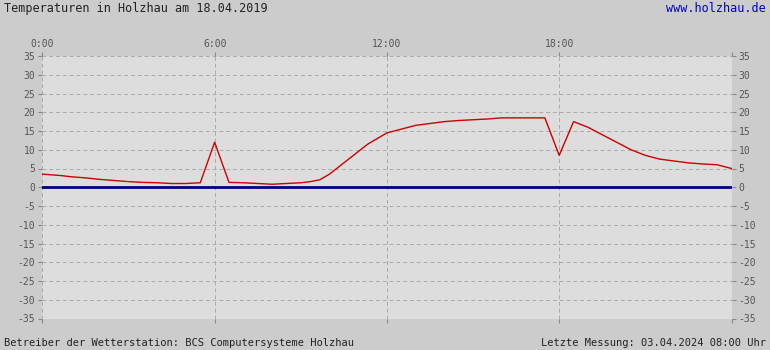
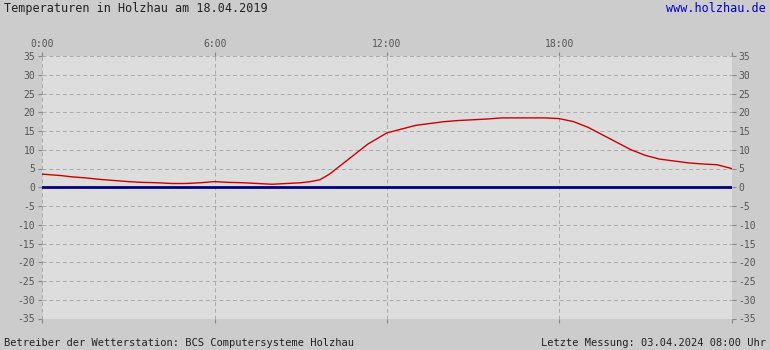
6:00: 12.0 -> 1.5
18:00: 8.5 -> 18.3
